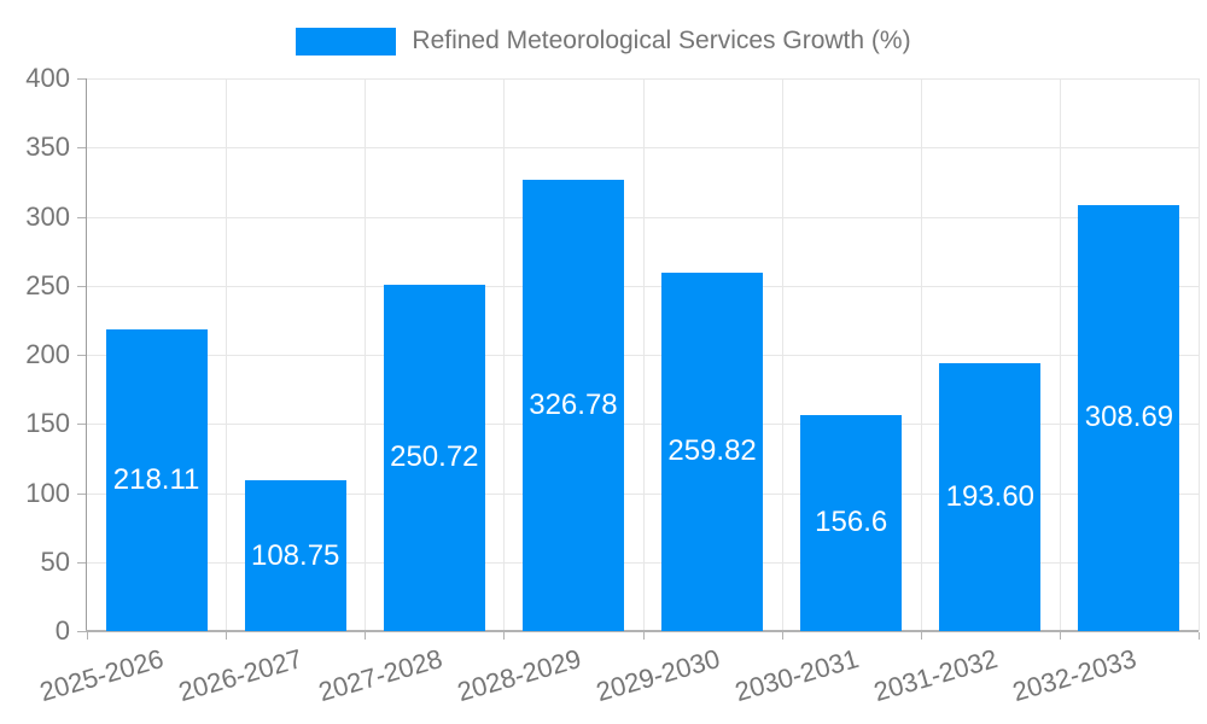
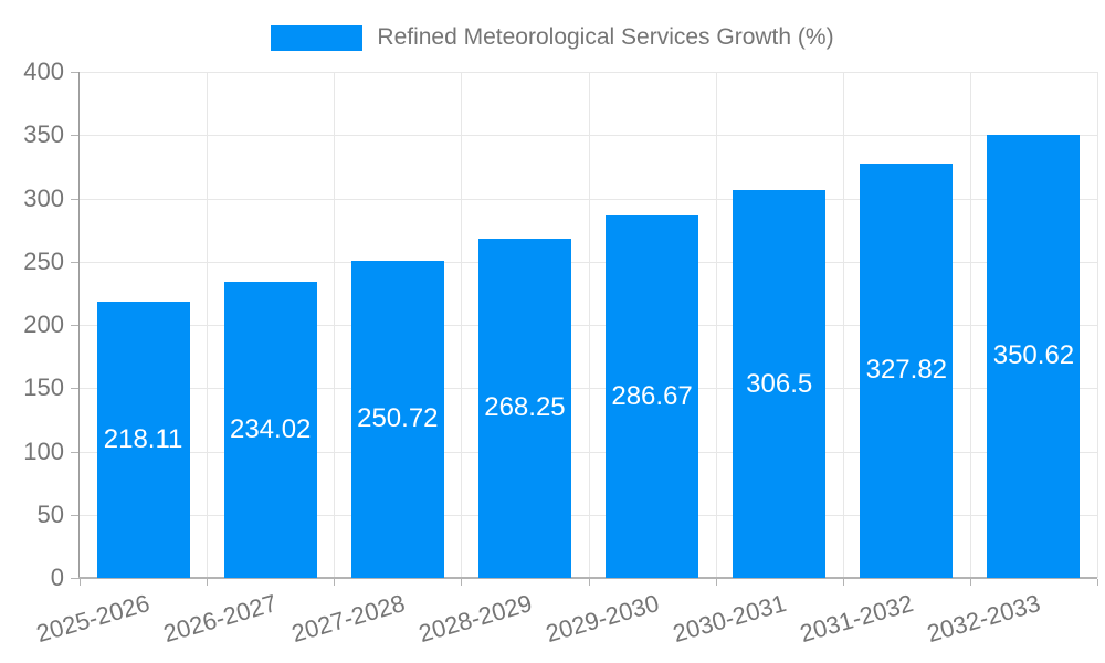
2026-2027: 108.75 -> 234.02
2028-2029: 326.78 -> 268.25
2029-2030: 259.82 -> 286.67
2030-2031: 156.6 -> 306.5
2031-2032: 193.60 -> 327.82
2032-2033: 308.69 -> 350.62
